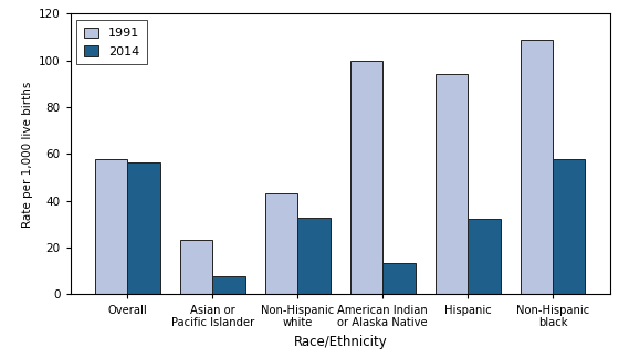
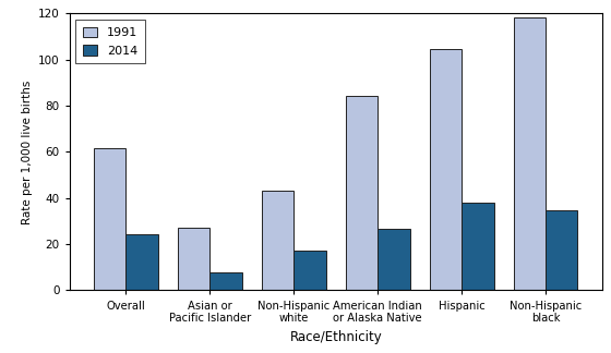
1991/Overall: 58.0 -> 61.8
2014/Overall: 56.5 -> 24.2
1991/Asian or Pacific Islander: 23.5 -> 27.3
2014/Non-Hispanic white: 33.0 -> 17.3
1991/American Indian or Alaska Native: 100.0 -> 84.1
2014/American Indian or Alaska Native: 13.5 -> 26.7
1991/Hispanic: 94.0 -> 104.6
2014/Hispanic: 32.5 -> 38.0
1991/Non-Hispanic black: 109.0 -> 118.2
2014/Non-Hispanic black: 58.0 -> 34.9
